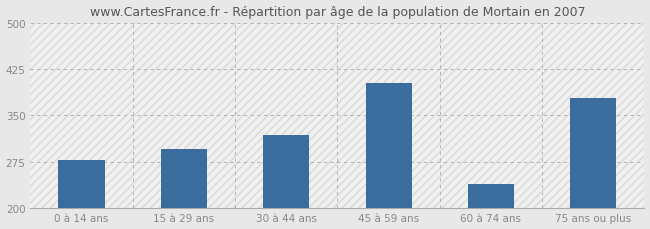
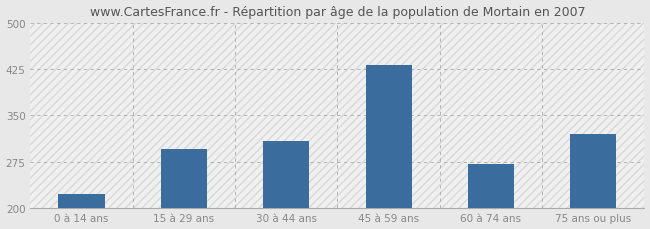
0 à 14 ans: 278 -> 222
30 à 44 ans: 318 -> 308
45 à 59 ans: 402 -> 432
60 à 74 ans: 238 -> 271
75 ans ou plus: 378 -> 320
